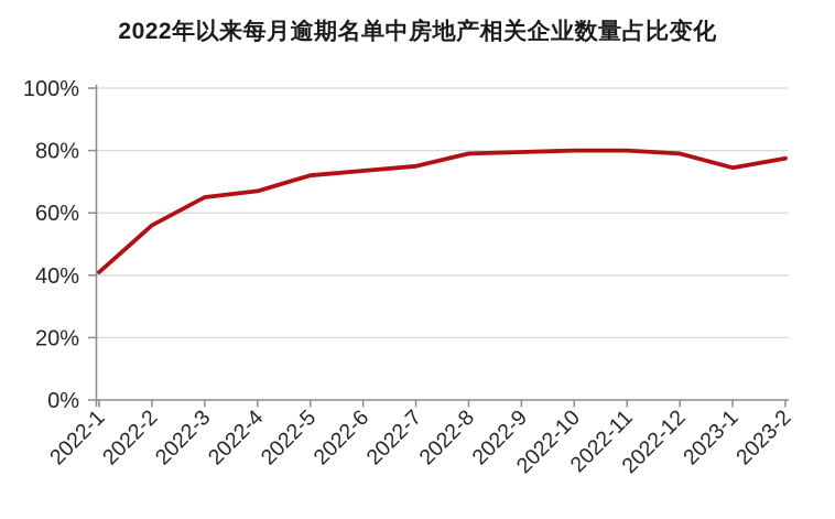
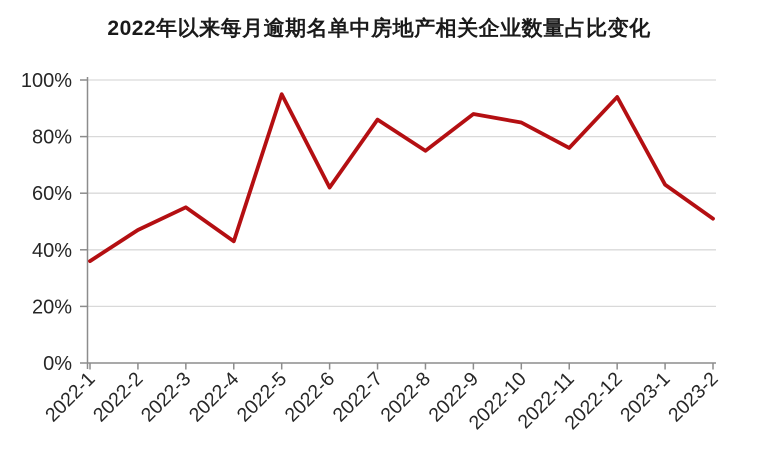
2022-1: 41% -> 36%
2022-2: 56% -> 47%
2022-3: 65% -> 55%
2022-4: 67% -> 43%
2022-5: 72% -> 95%
2022-6: 74% -> 62%
2022-7: 75% -> 86%
2022-8: 79% -> 75%
2022-9: 80% -> 88%
2022-10: 80% -> 85%
2022-11: 80% -> 76%
2022-12: 79% -> 94%
2023-1: 74% -> 63%
2023-2: 78% -> 51%
